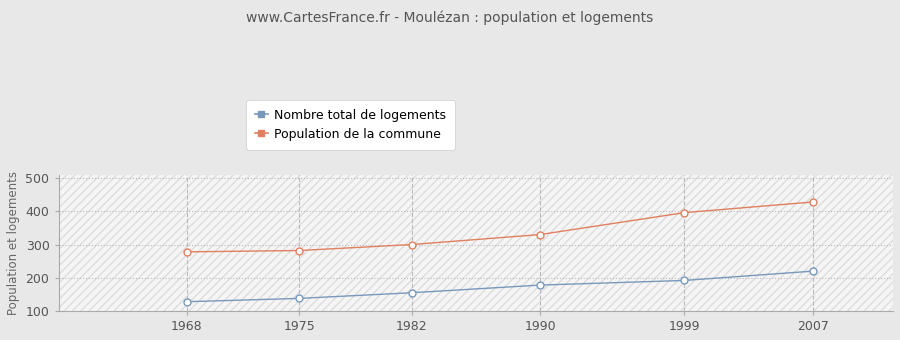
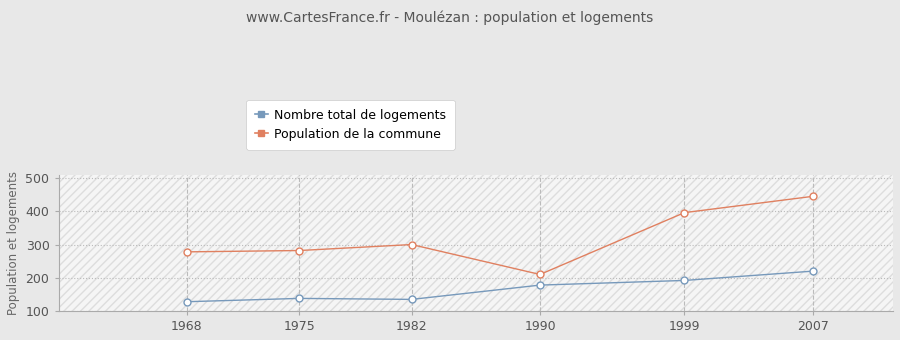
Nombre total de logements/1982: 155 -> 135
Population de la commune/1990: 330 -> 210
Population de la commune/2007: 428 -> 445
